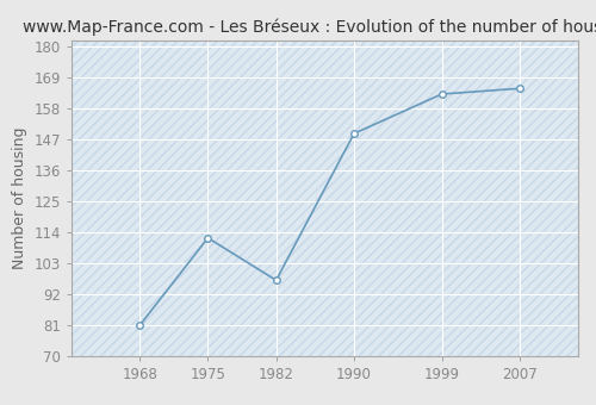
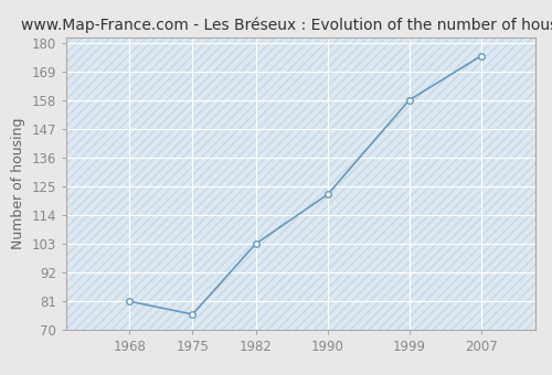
1975: 112 -> 76
1982: 97 -> 103
1990: 149 -> 122
1999: 163 -> 158
2007: 165 -> 175
